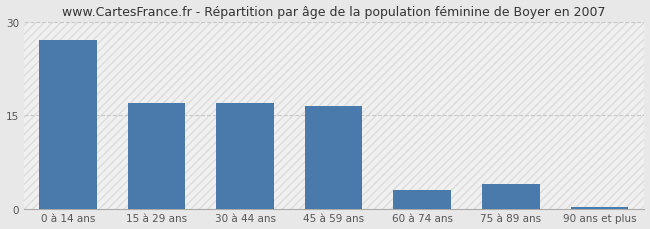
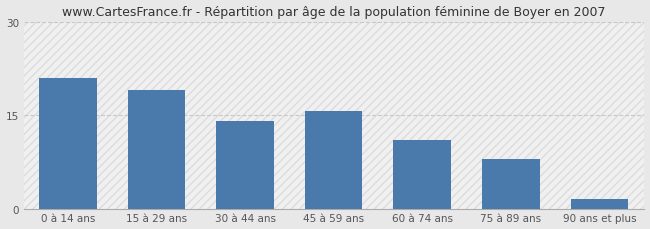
0 à 14 ans: 27.0 -> 21.0
15 à 29 ans: 17.0 -> 19.0
30 à 44 ans: 17.0 -> 14.0
45 à 59 ans: 16.5 -> 15.6
60 à 74 ans: 3.0 -> 11.0
75 à 89 ans: 4.0 -> 8.0
90 ans et plus: 0.3 -> 1.6
